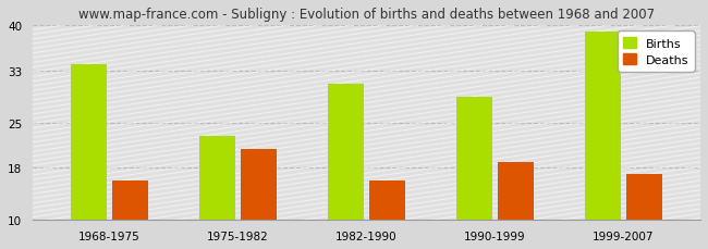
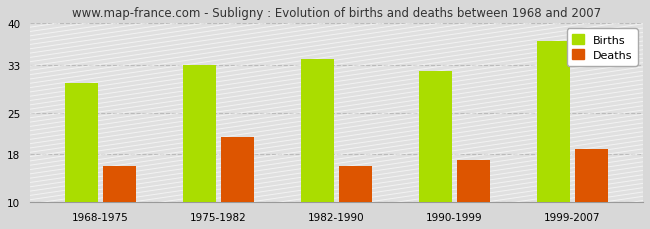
Births/1968-1975: 34 -> 30
Births/1975-1982: 23 -> 33
Births/1982-1990: 31 -> 34
Births/1990-1999: 29 -> 32
Deaths/1990-1999: 19 -> 17
Births/1999-2007: 39 -> 37
Deaths/1999-2007: 17 -> 19
